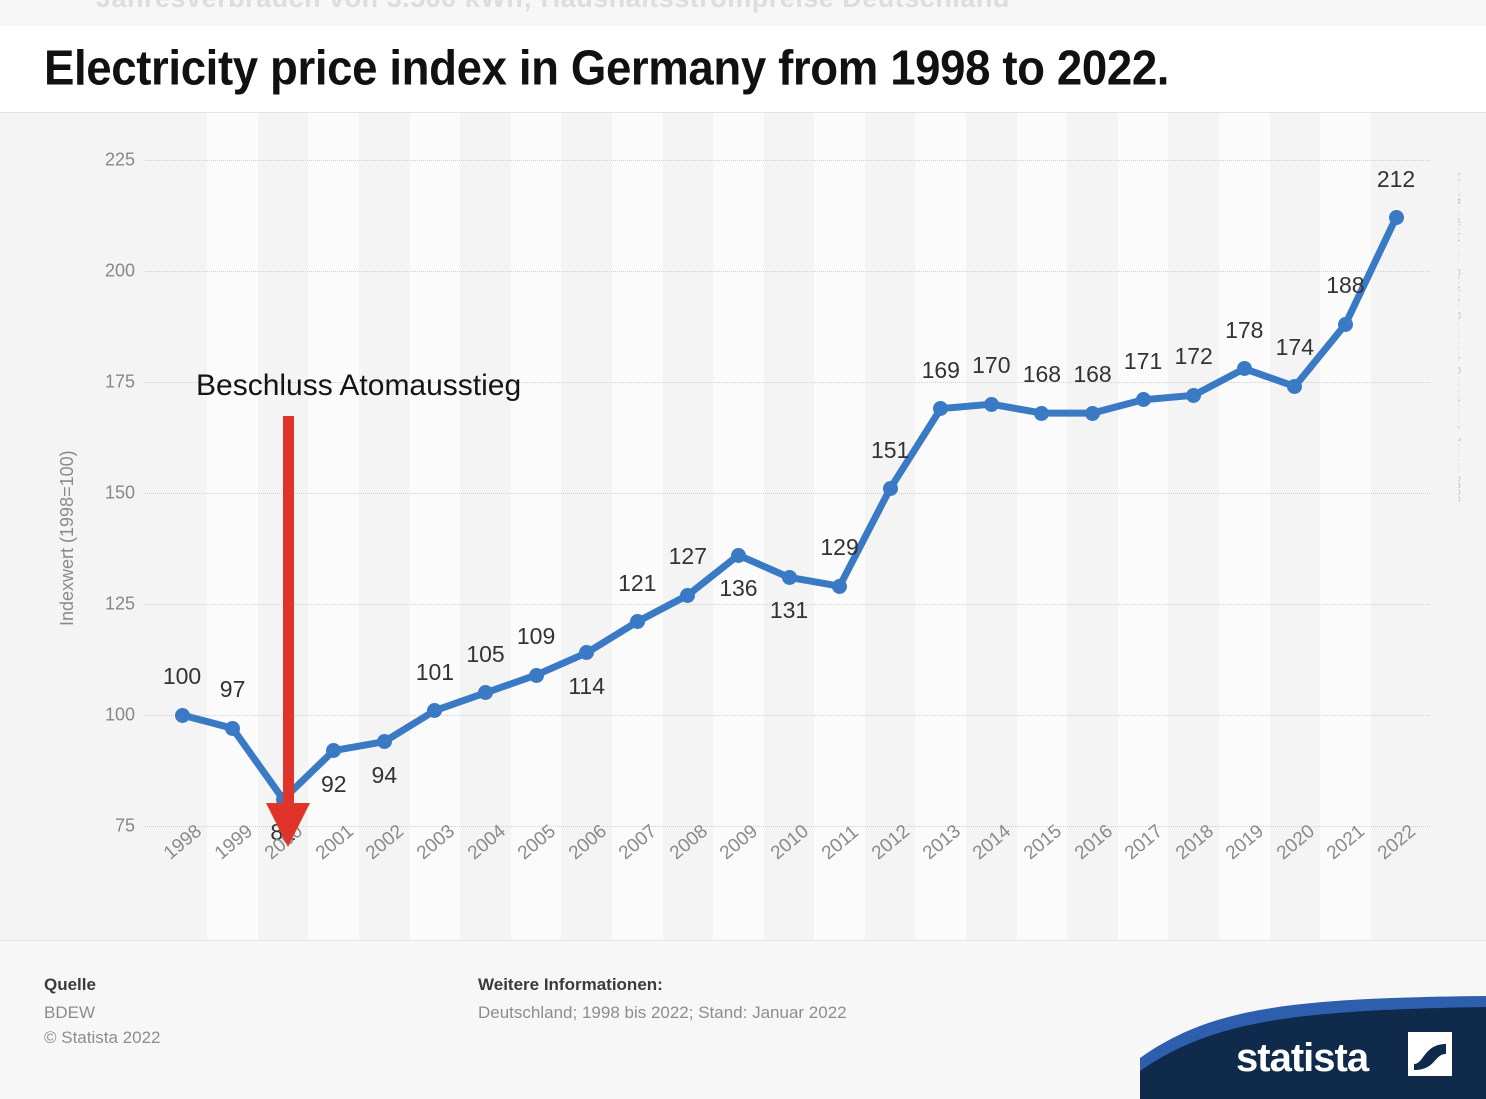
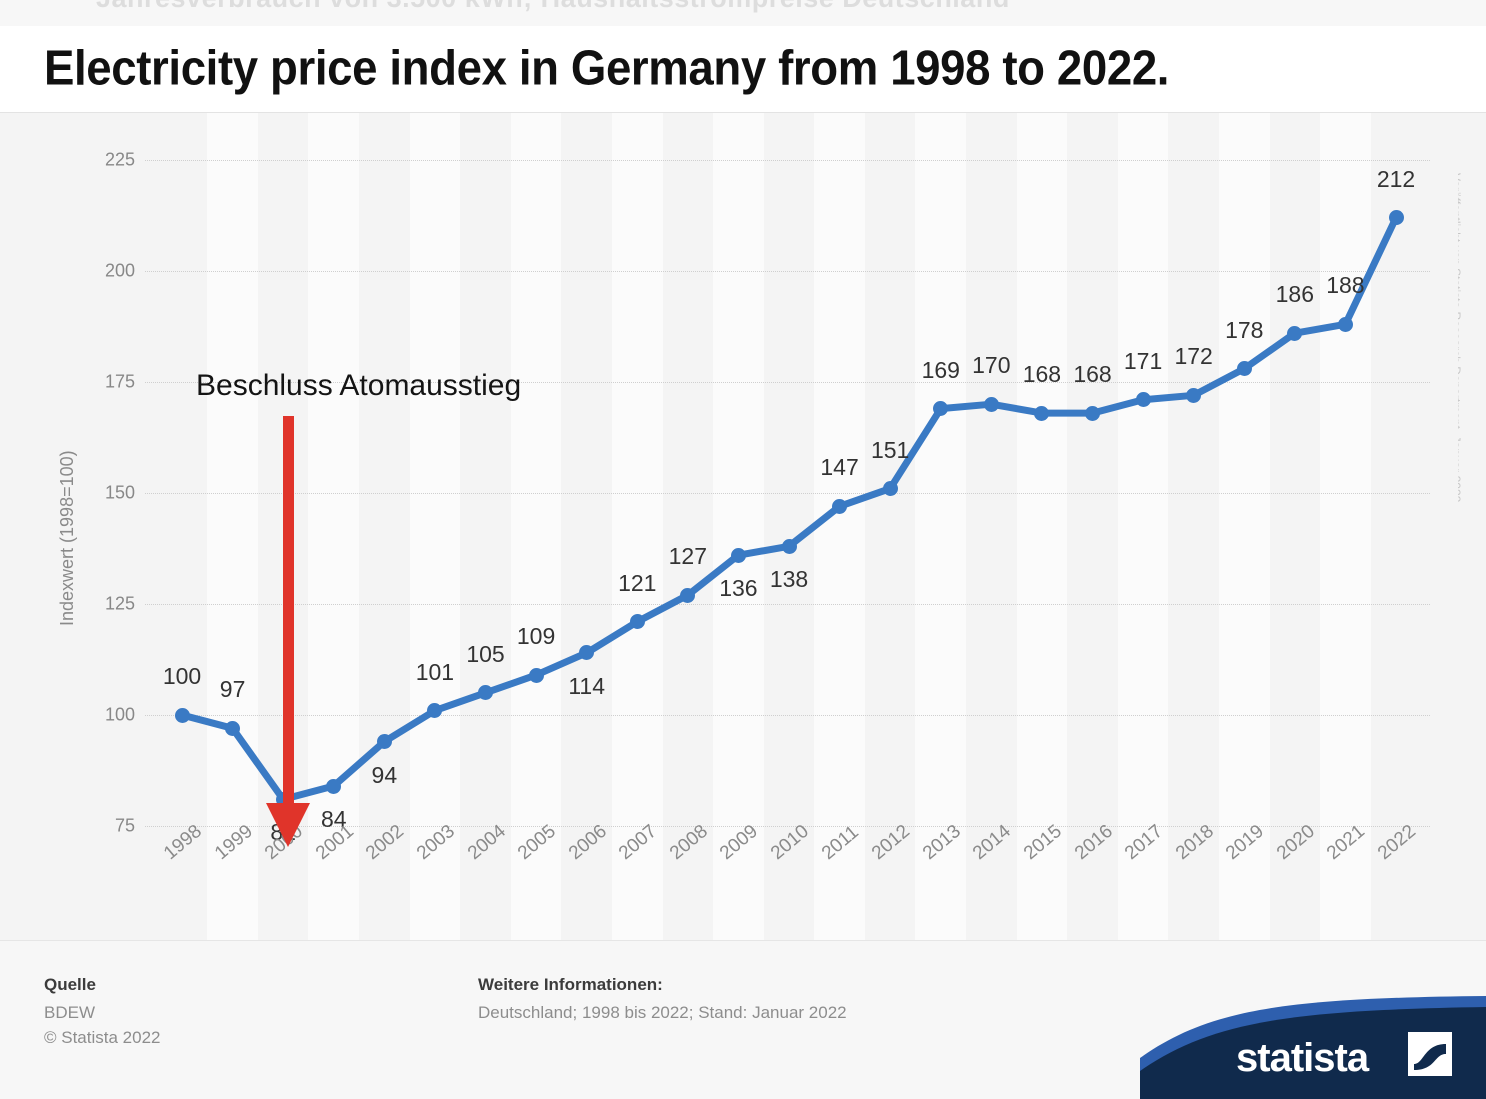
2001: 92 -> 84
2010: 131 -> 138
2011: 129 -> 147
2020: 174 -> 186
